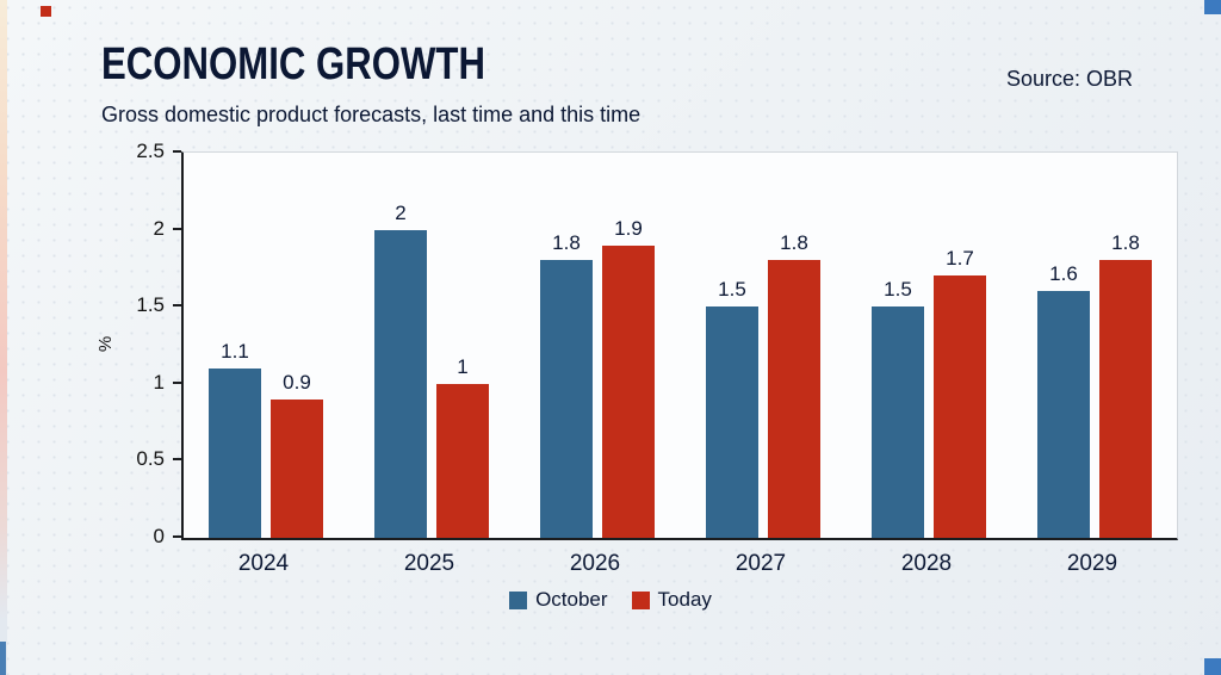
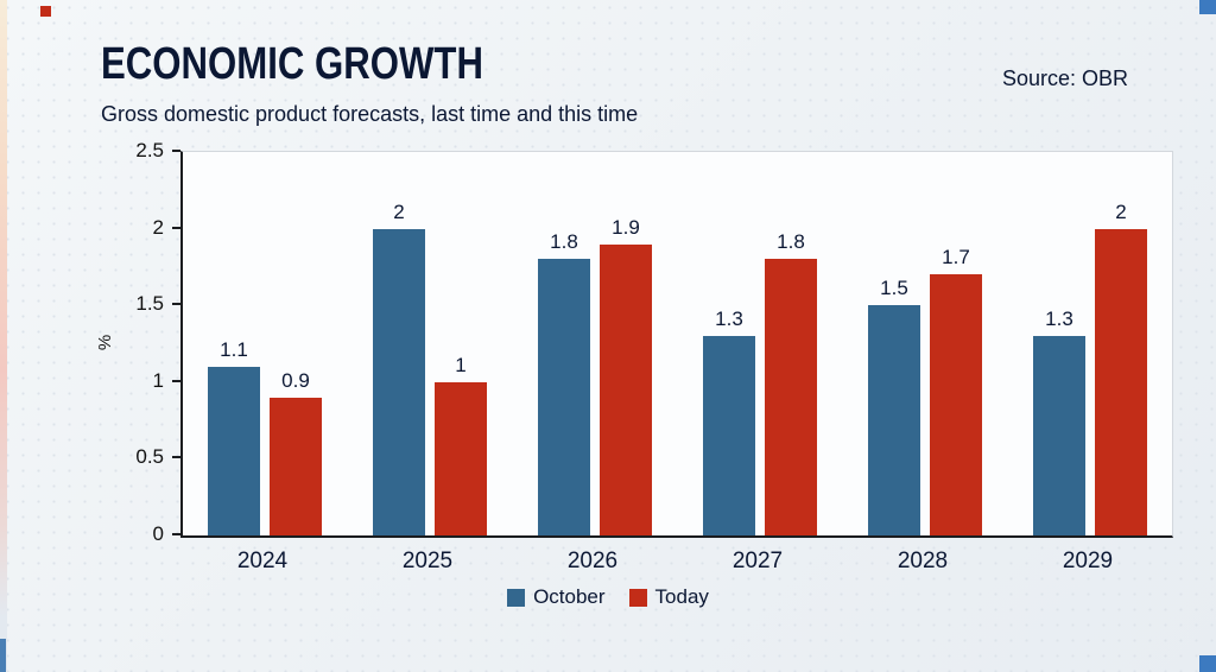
October/2027: 1.5 -> 1.3
October/2029: 1.6 -> 1.3
Today/2029: 1.8 -> 2
